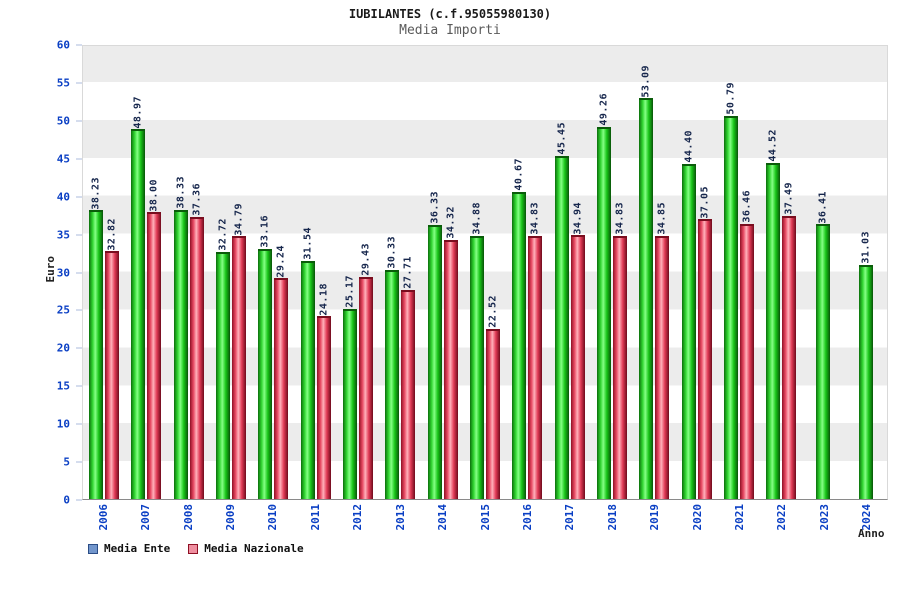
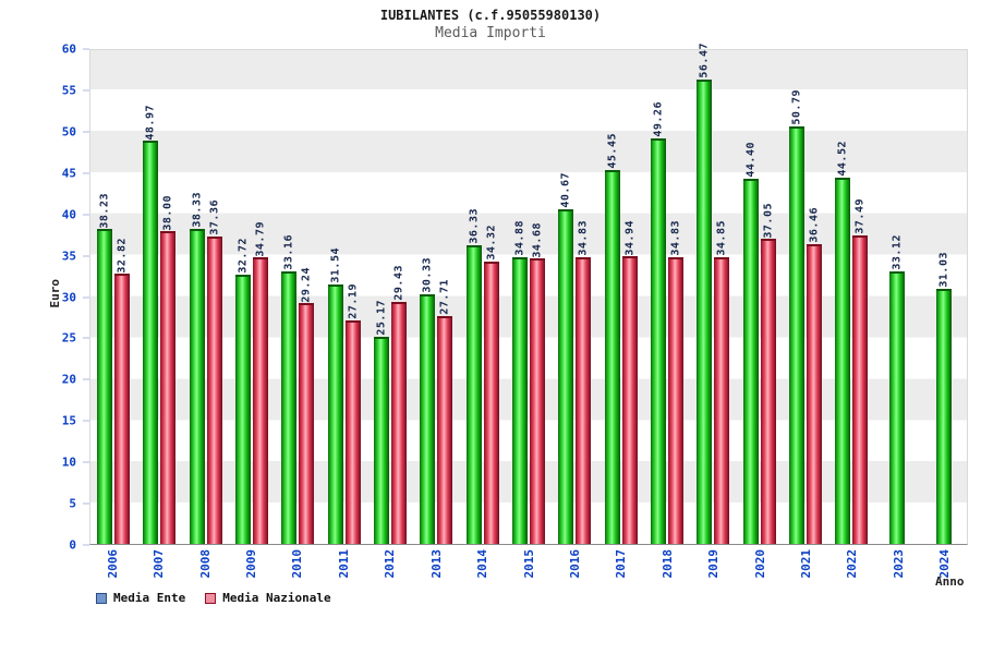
Media Nazionale/2011: 24.18 -> 27.19
Media Nazionale/2015: 22.52 -> 34.68
Media Ente/2019: 53.09 -> 56.47
Media Ente/2023: 36.41 -> 33.12
